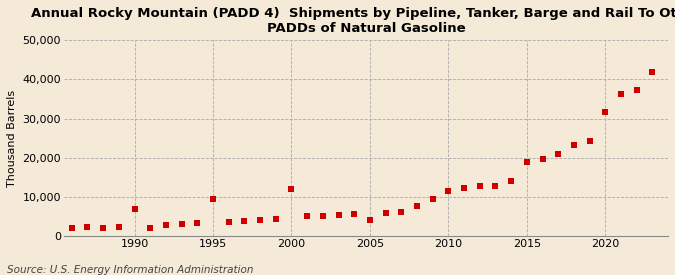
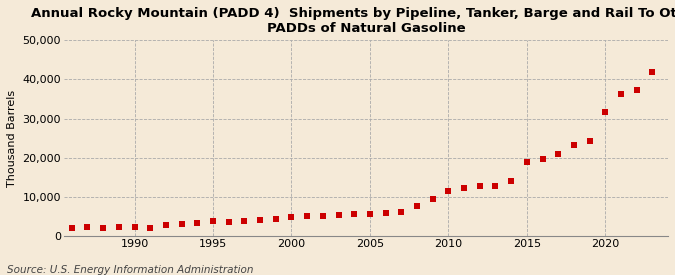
1990: 7,000 -> 2,200
1995: 9,500 -> 3,800
2000: 12,000 -> 4,900
2005: 4,000 -> 5,700
